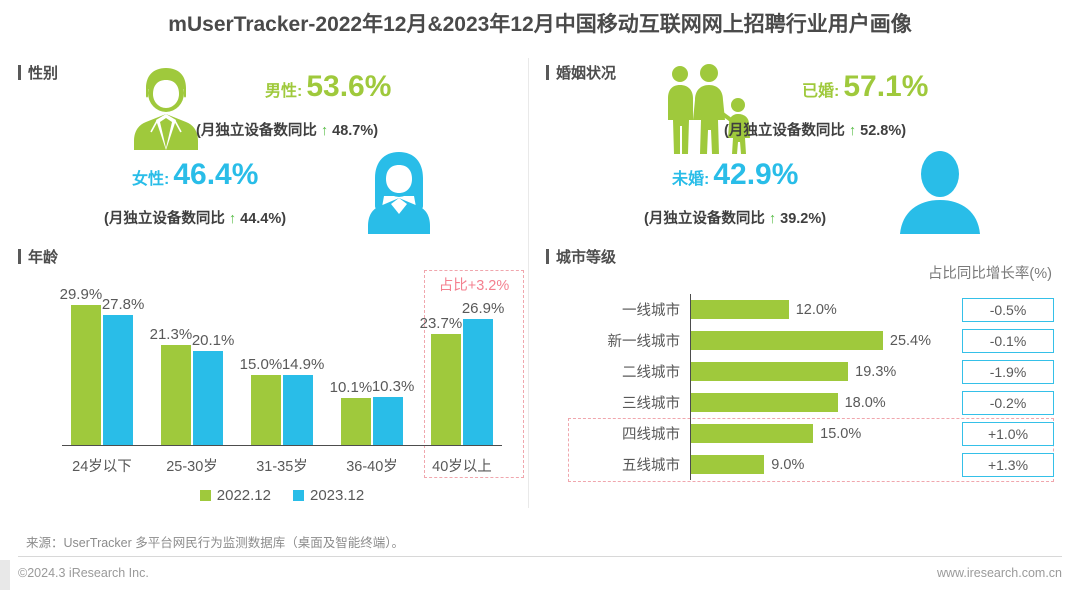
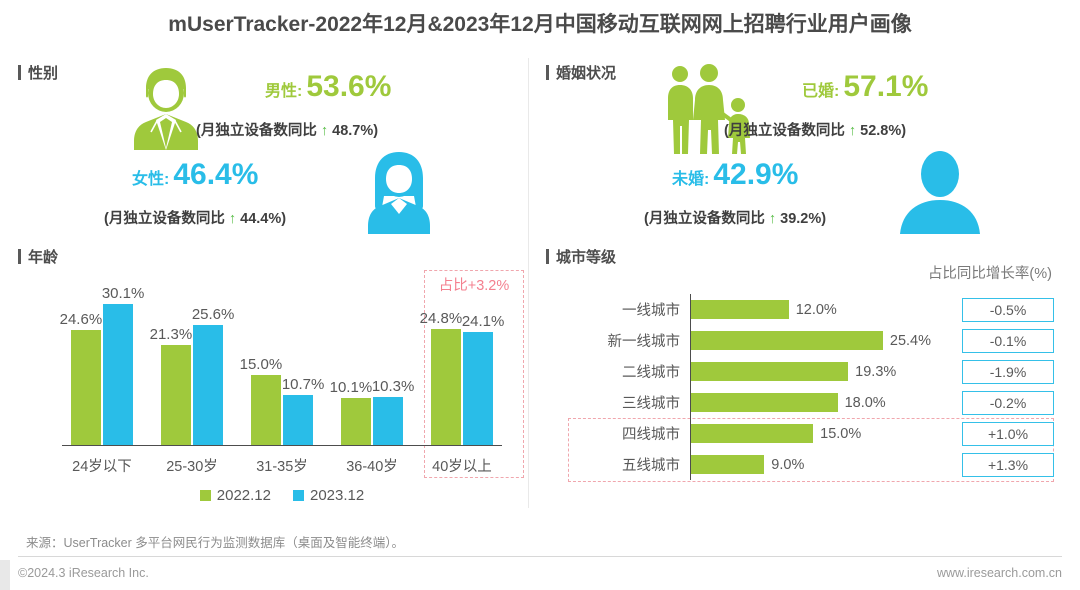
年龄/2022.12/24岁以下: 29.9% -> 24.6%
年龄/2023.12/24岁以下: 27.8% -> 30.1%
年龄/2023.12/25-30岁: 20.1% -> 25.6%
年龄/2023.12/31-35岁: 14.9% -> 10.7%
年龄/2022.12/40岁以上: 23.7% -> 24.8%
年龄/2023.12/40岁以上: 26.9% -> 24.1%
